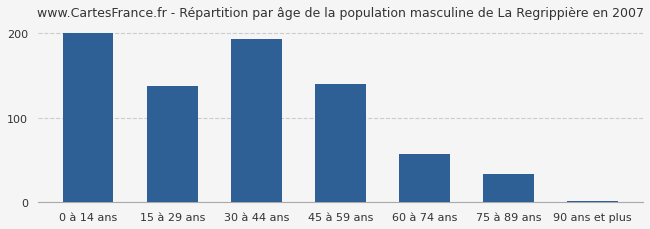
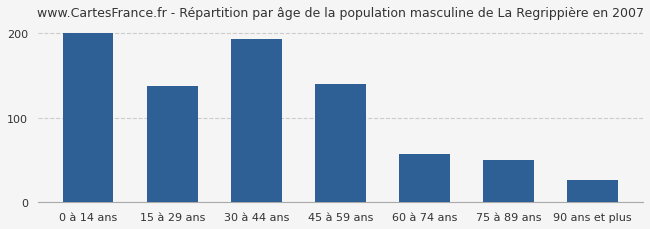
75 à 89 ans: 33 -> 50
90 ans et plus: 2 -> 26
